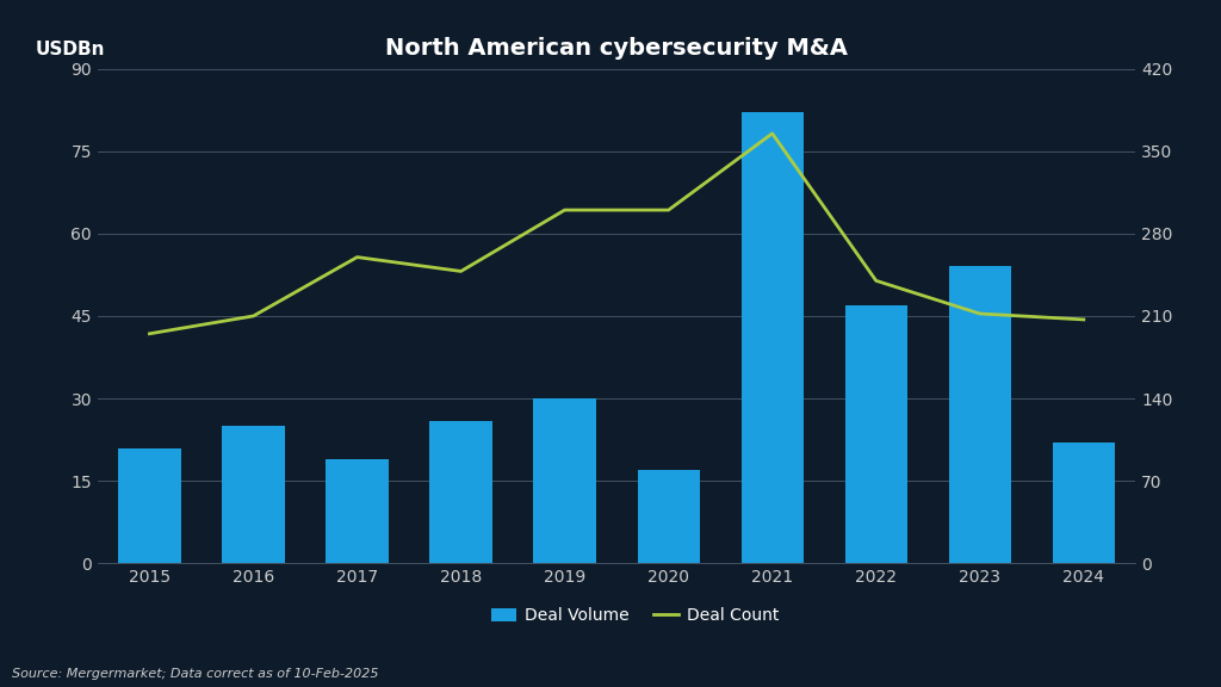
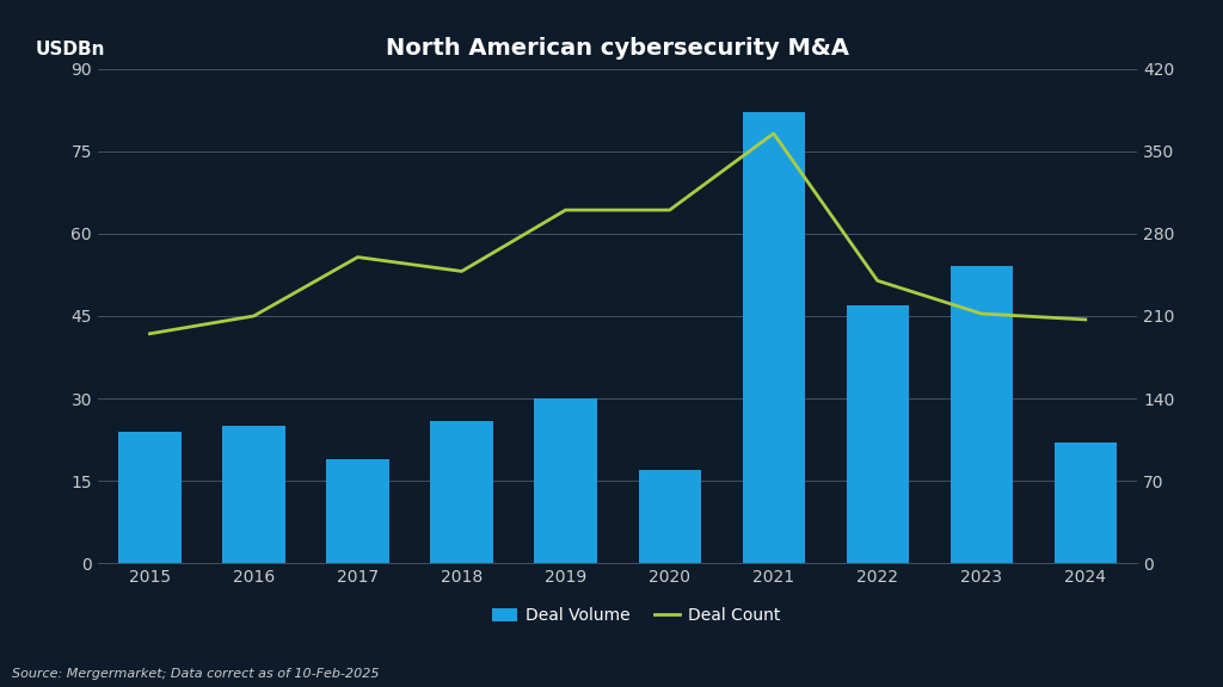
Deal Volume/2015: 21 -> 24
